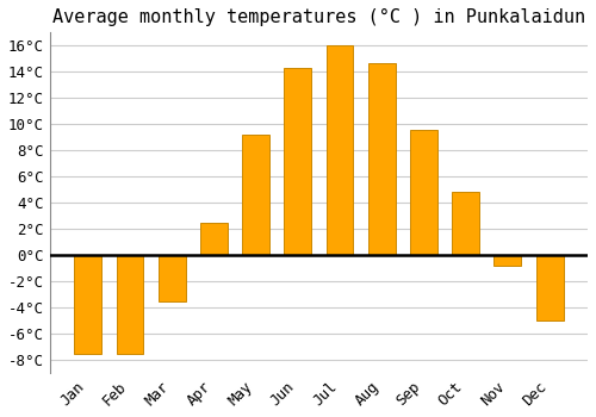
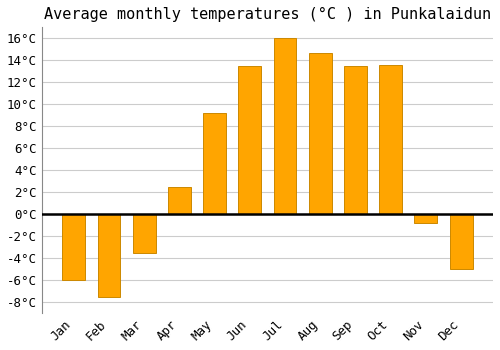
Jan: -7.5°C -> -6.0°C
Jun: 14.3°C -> 13.5°C
Sep: 9.6°C -> 13.5°C
Oct: 4.8°C -> 13.6°C
